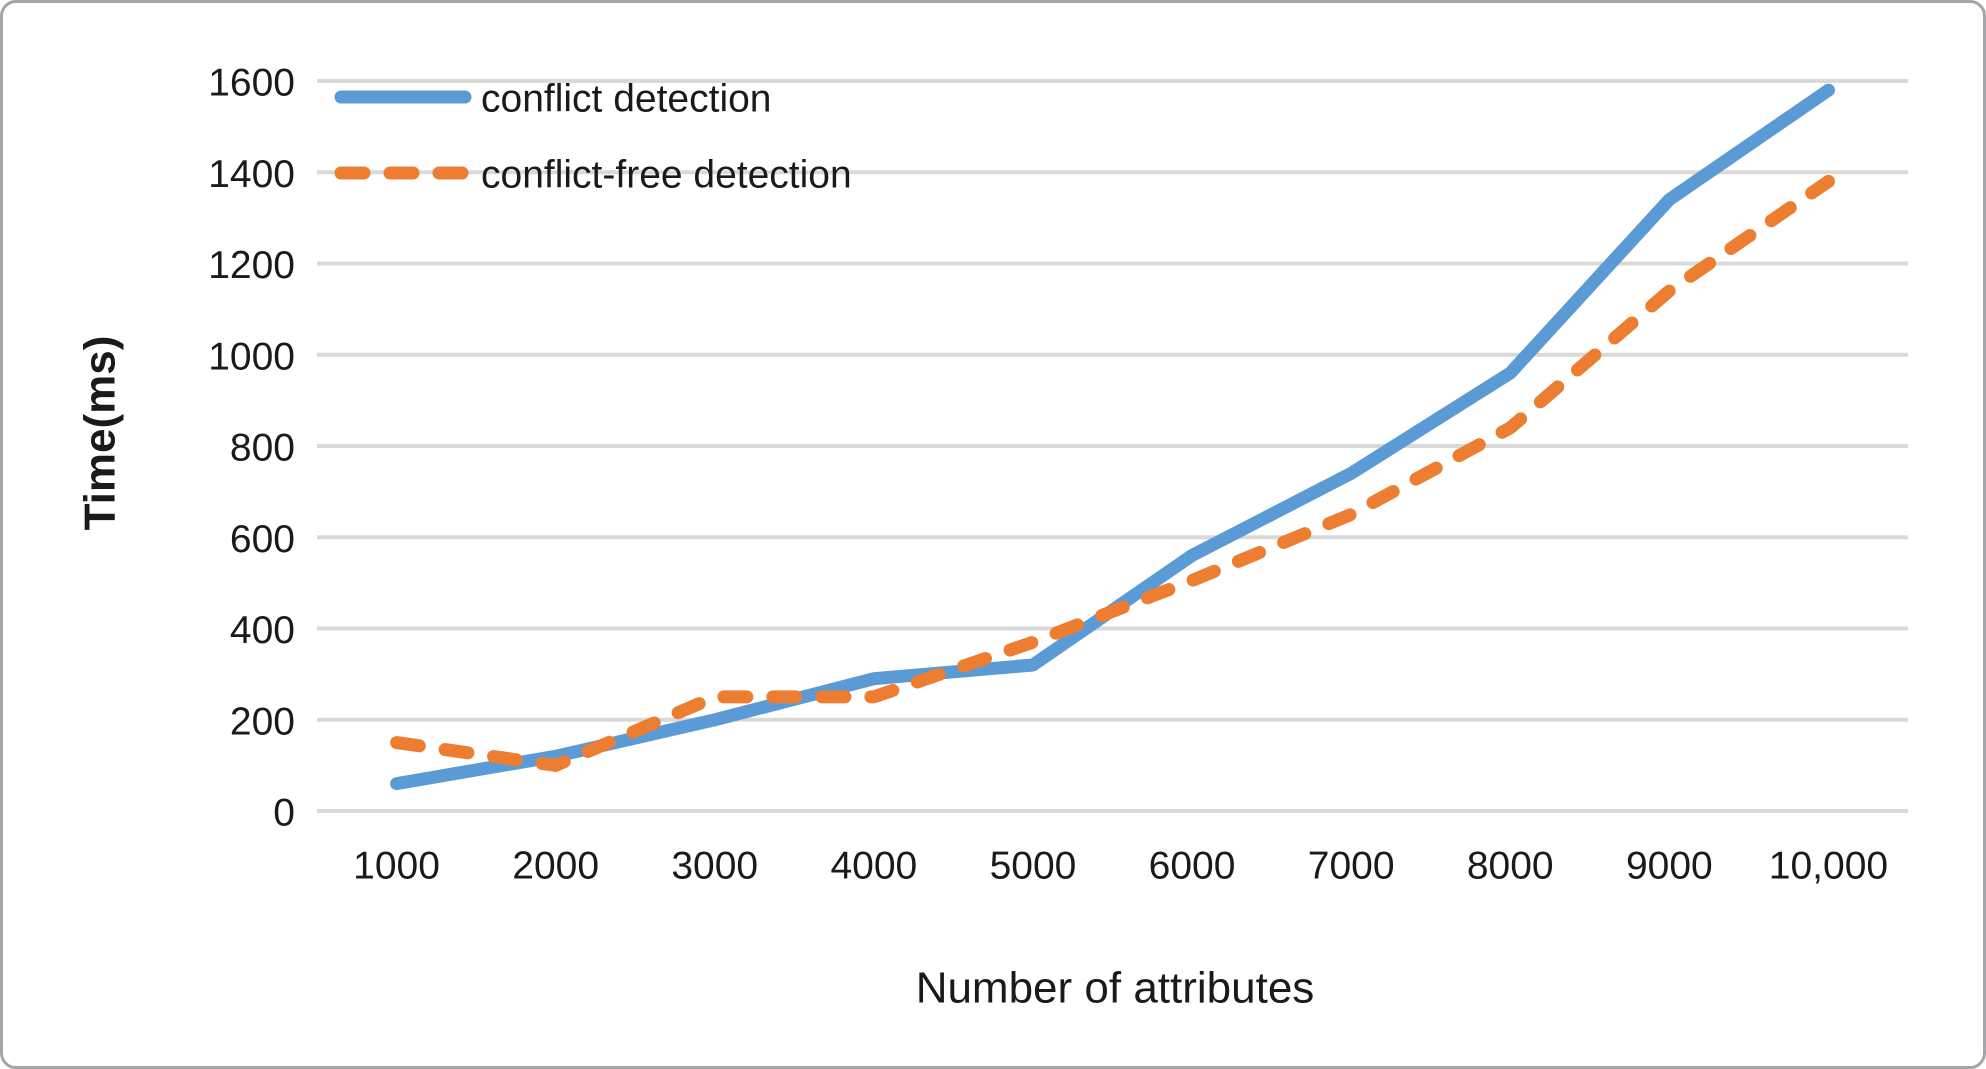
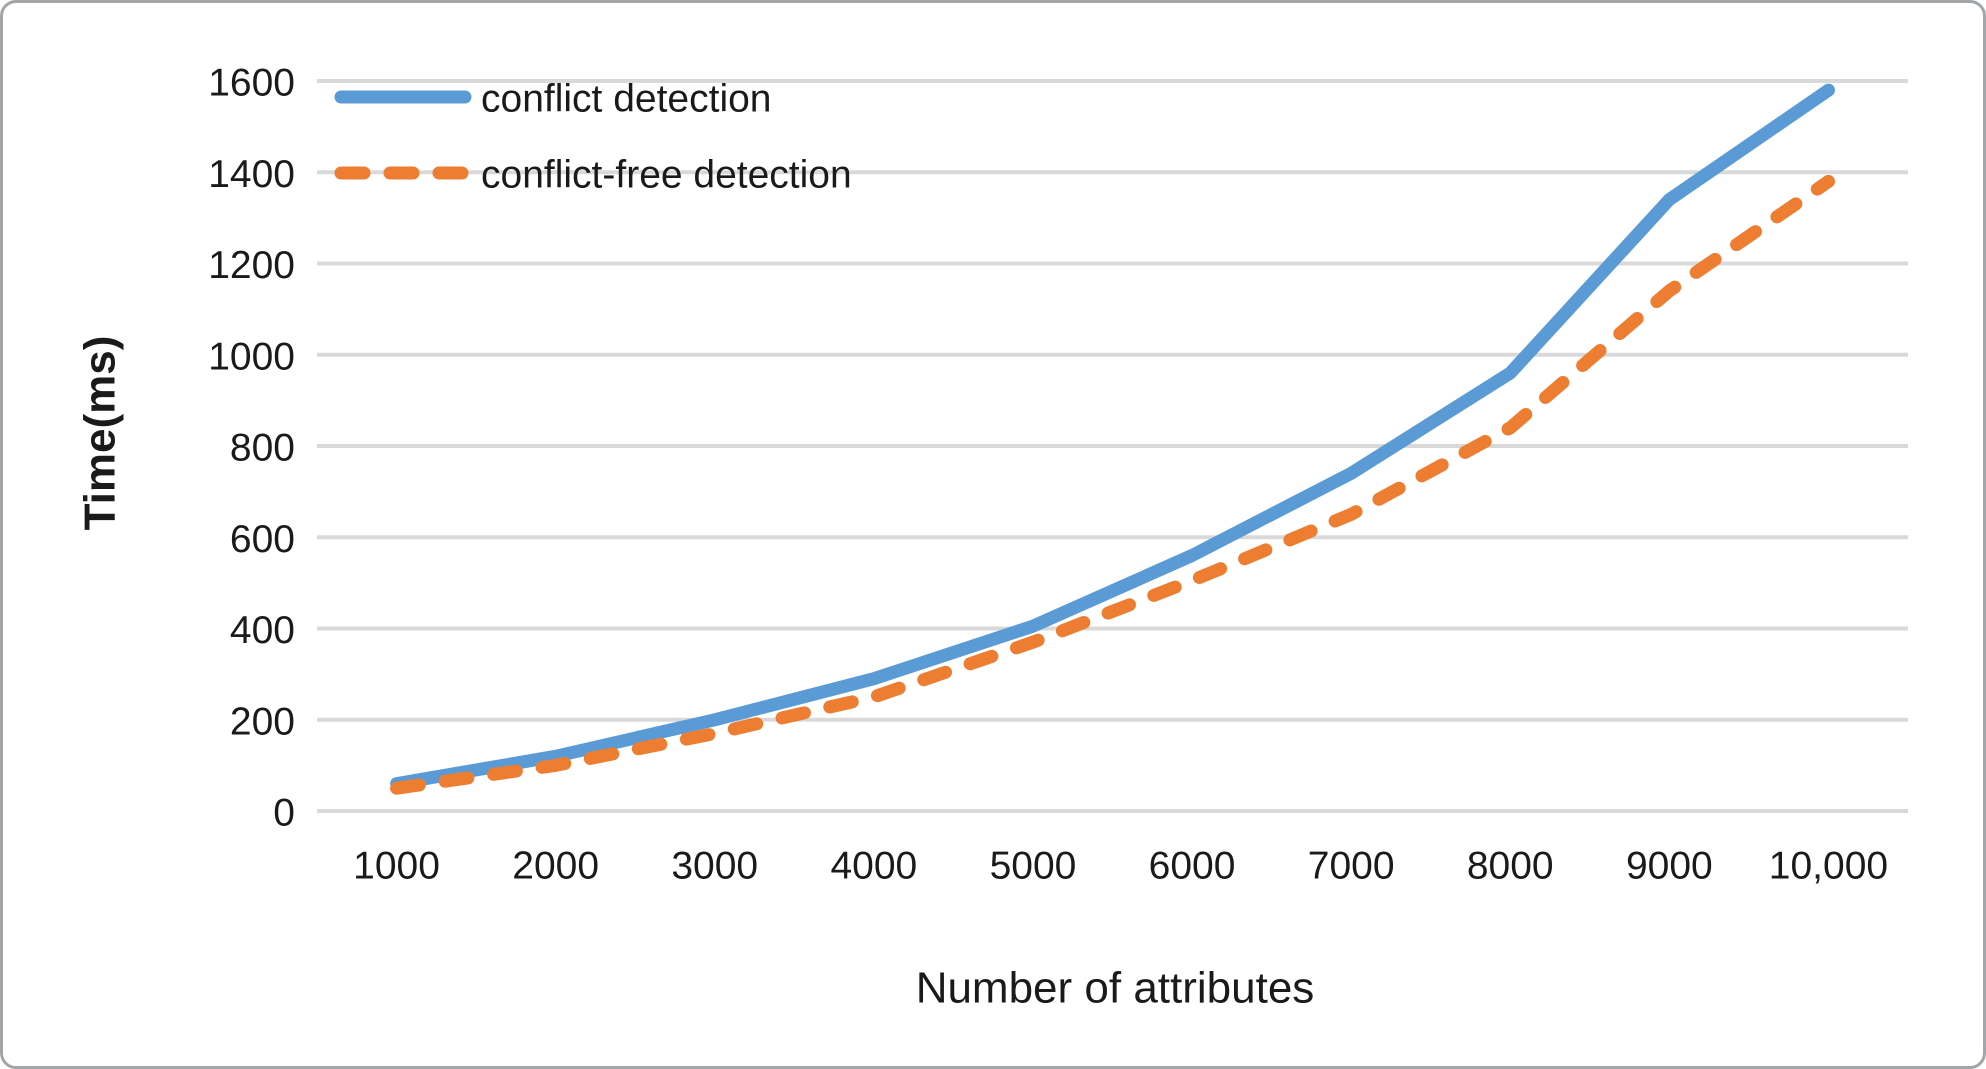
conflict-free detection/1000: 150 -> 50
conflict-free detection/3000: 250 -> 170
conflict detection/5000: 320 -> 400
